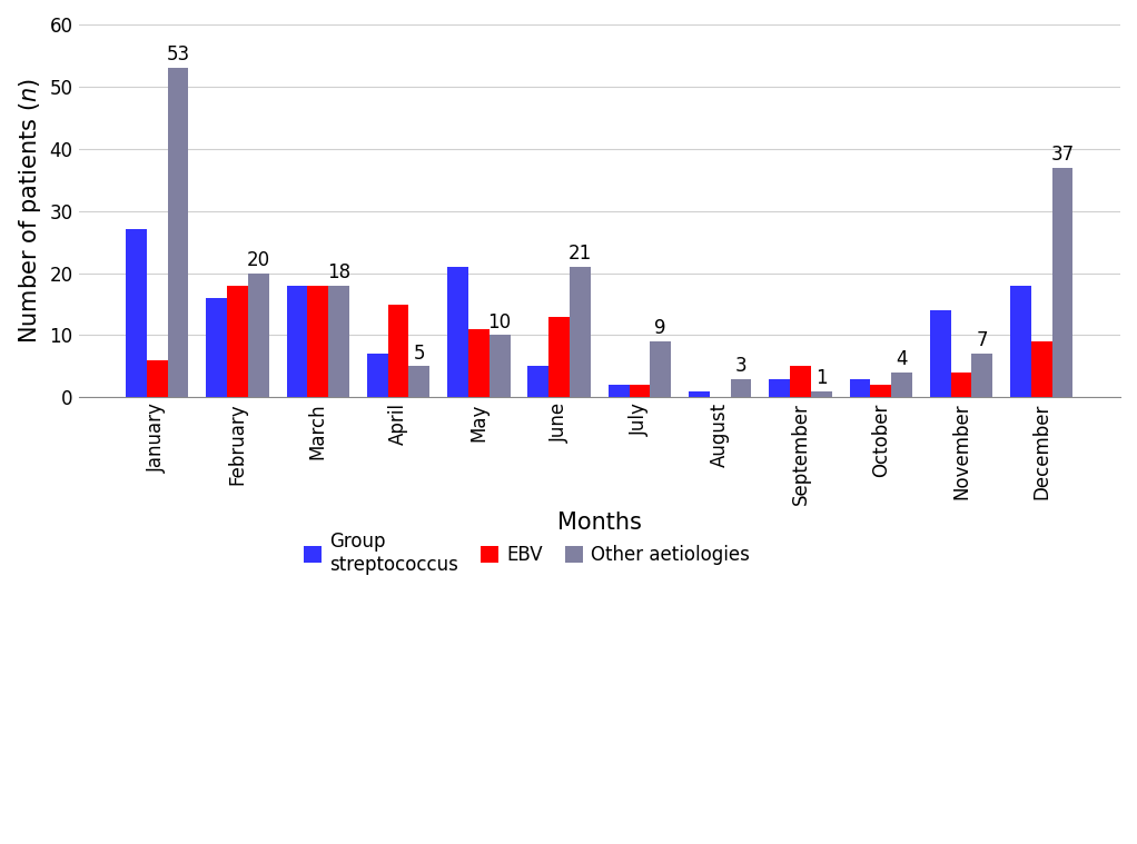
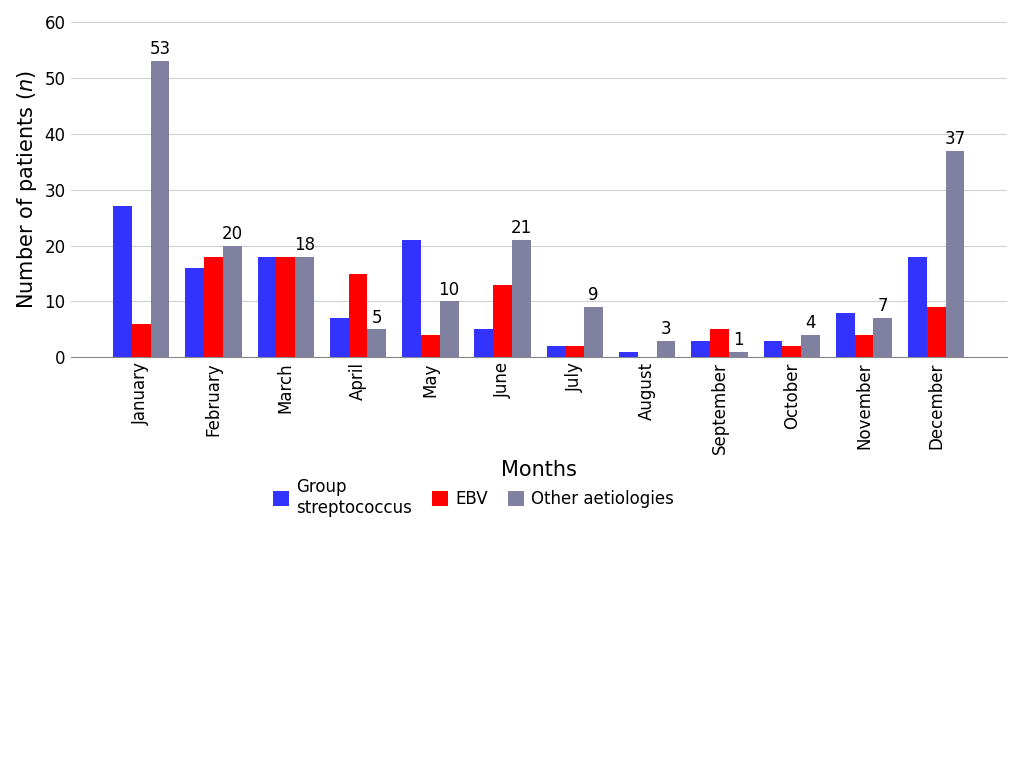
EBV/May: 11 -> 4
Group streptococcus/November: 14 -> 8
